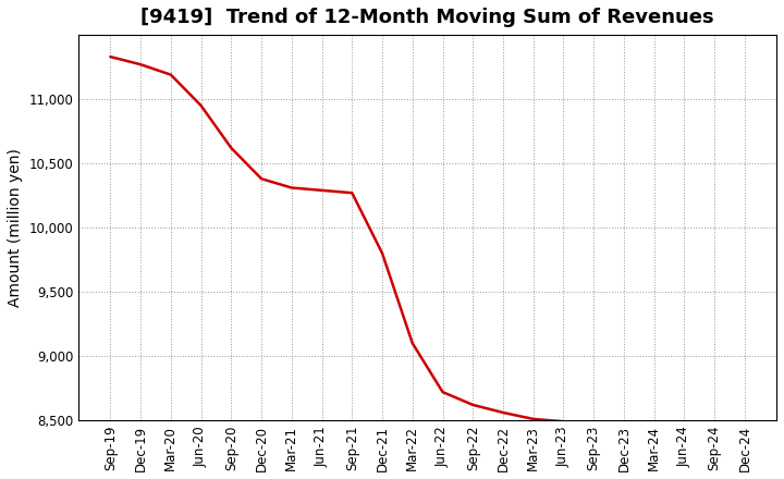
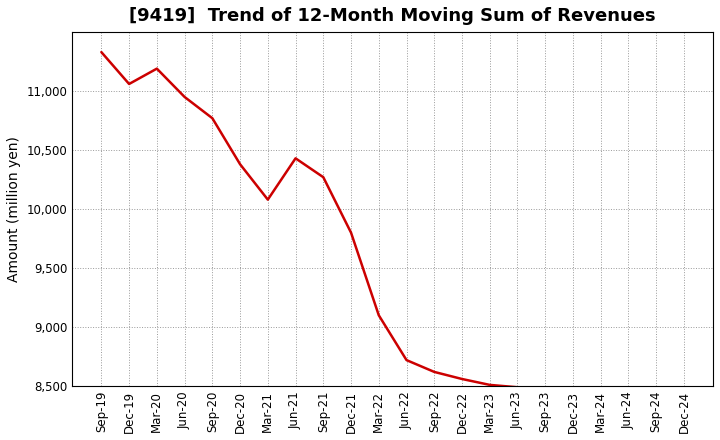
Dec-19: 11,270 -> 11,060
Sep-20: 10,620 -> 10,770
Mar-21: 10,310 -> 10,080
Jun-21: 10,290 -> 10,430
